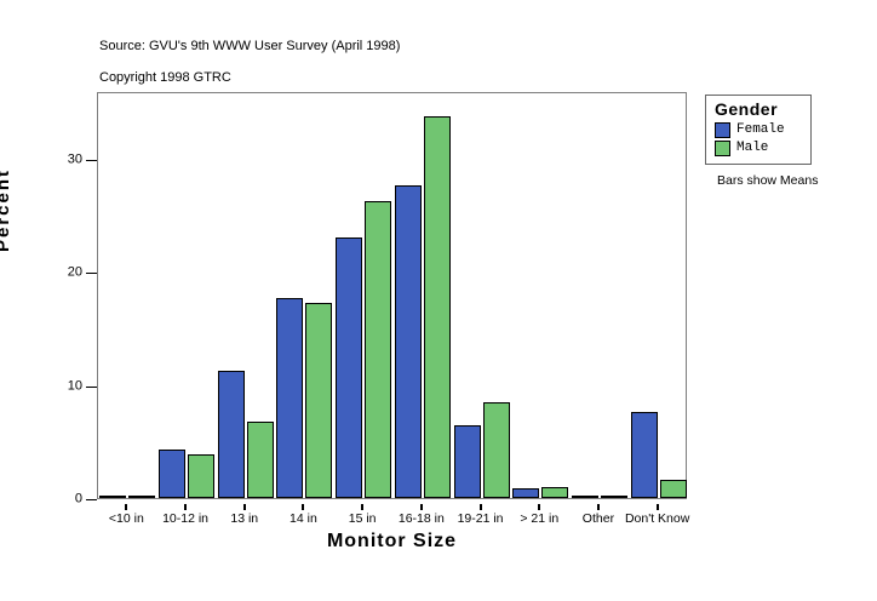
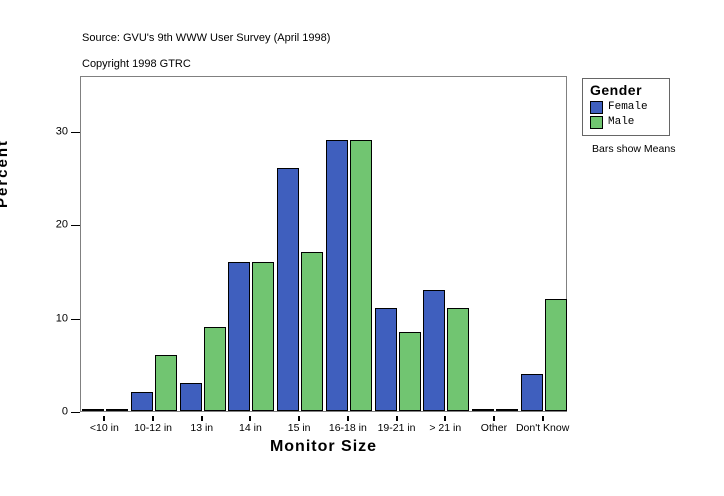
Female/10-12 in: 4 -> 2
Male/10-12 in: 4 -> 6
Female/13 in: 11 -> 3
Male/13 in: 7 -> 9
Female/14 in: 18 -> 16
Male/14 in: 17 -> 16
Female/15 in: 23 -> 26
Male/15 in: 26 -> 17
Female/16-18 in: 28 -> 29
Male/16-18 in: 34 -> 29
Female/19-21 in: 6 -> 11
Female/> 21 in: 1 -> 13
Male/> 21 in: 1 -> 11
Female/Don't Know: 8 -> 4
Male/Don't Know: 2 -> 12
